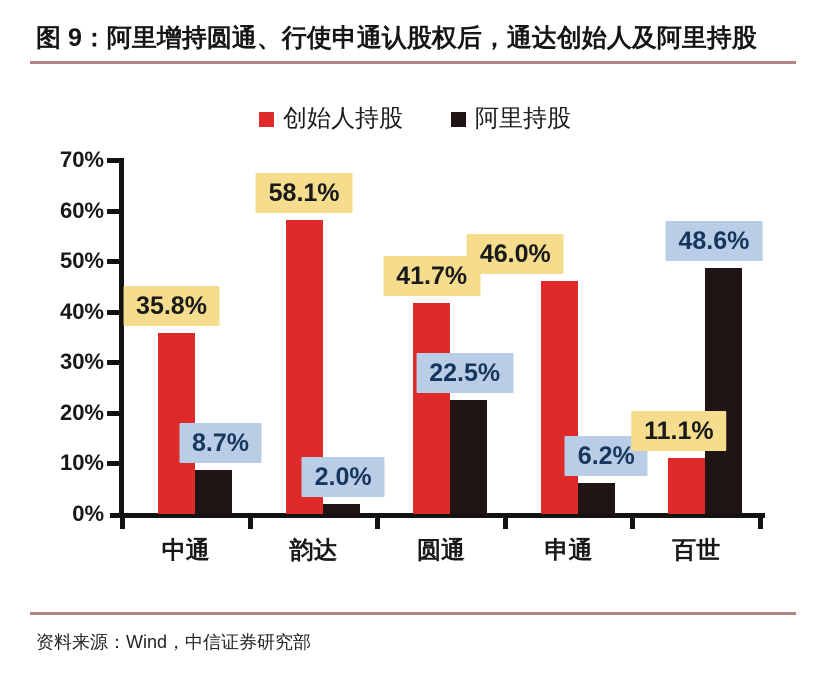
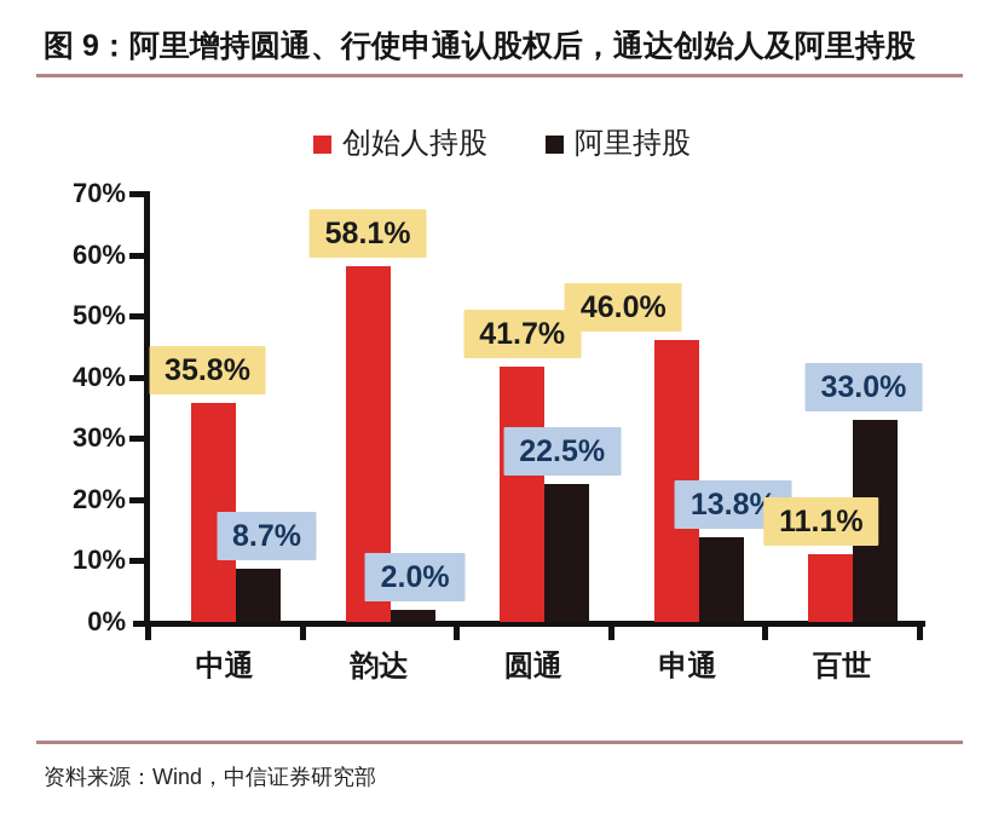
阿里持股/申通: 6.2% -> 13.8%
阿里持股/百世: 48.6% -> 33.0%
